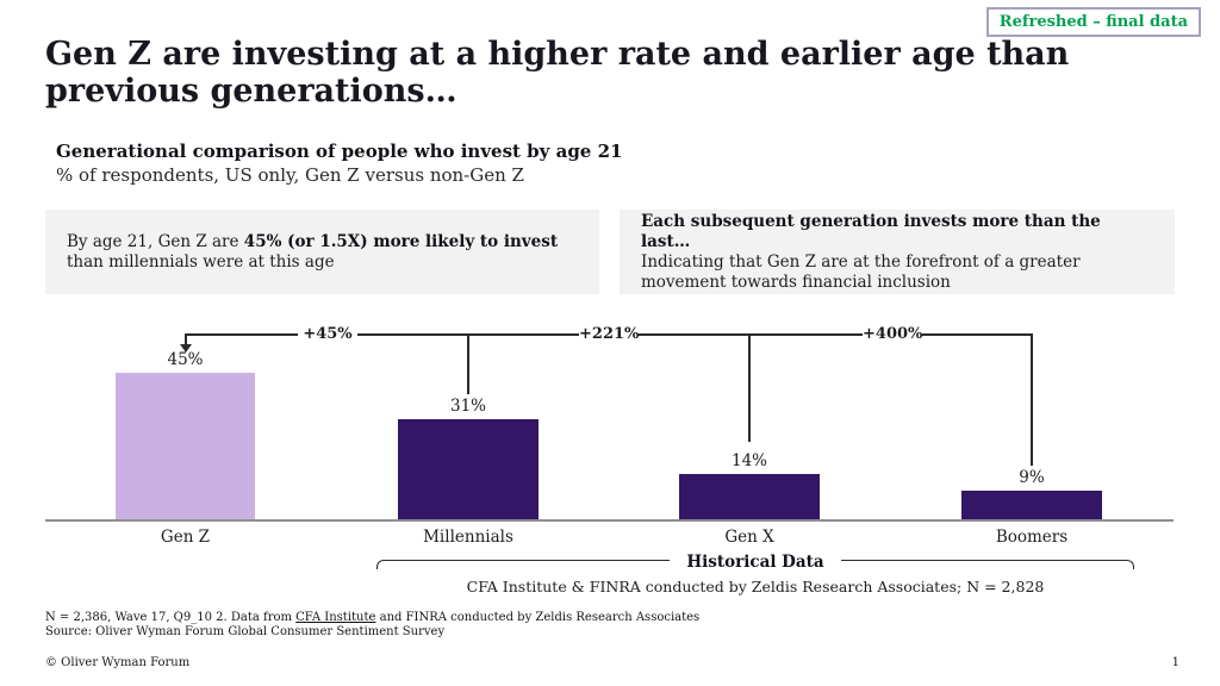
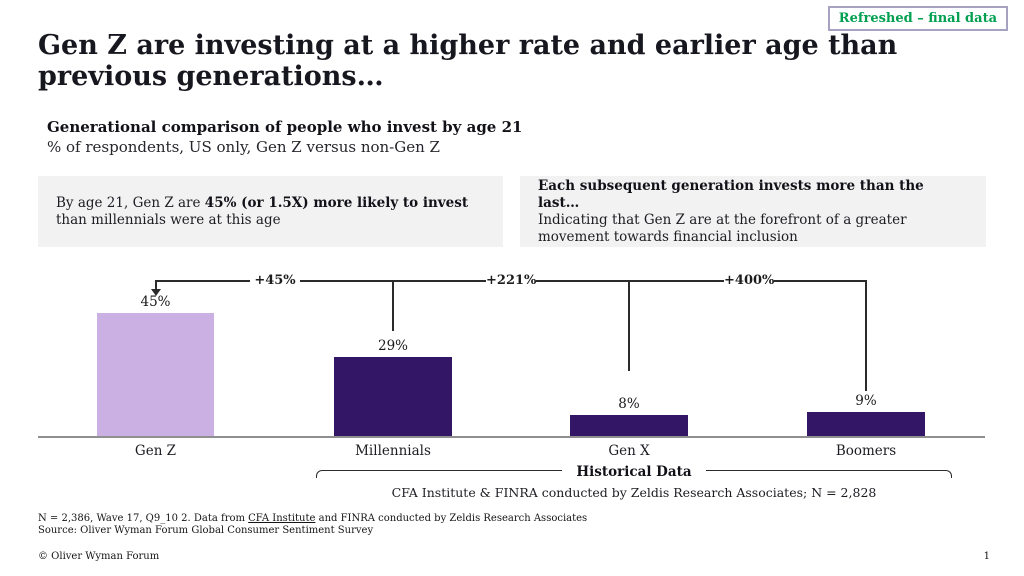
Millennials: 31% -> 29%
Gen X: 14% -> 8%
